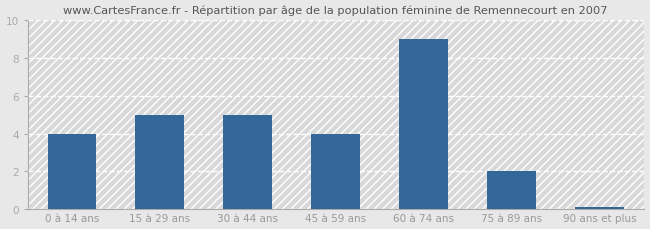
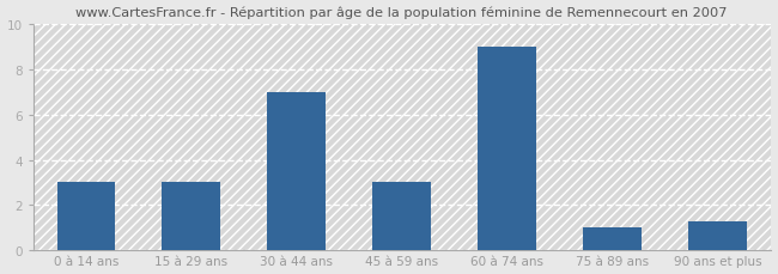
0 à 14 ans: 4.0 -> 3.0
15 à 29 ans: 5.0 -> 3.0
30 à 44 ans: 5.0 -> 7.0
45 à 59 ans: 4.0 -> 3.0
75 à 89 ans: 2.0 -> 1.0
90 ans et plus: 0.1 -> 1.3
